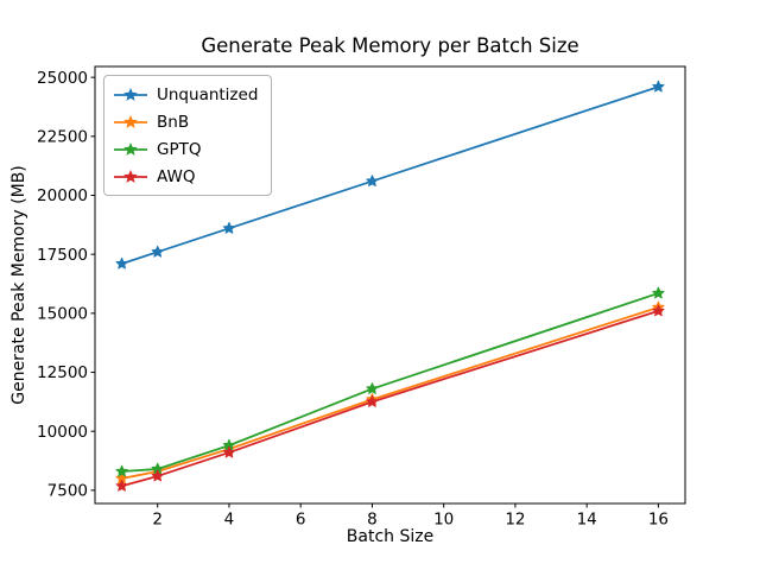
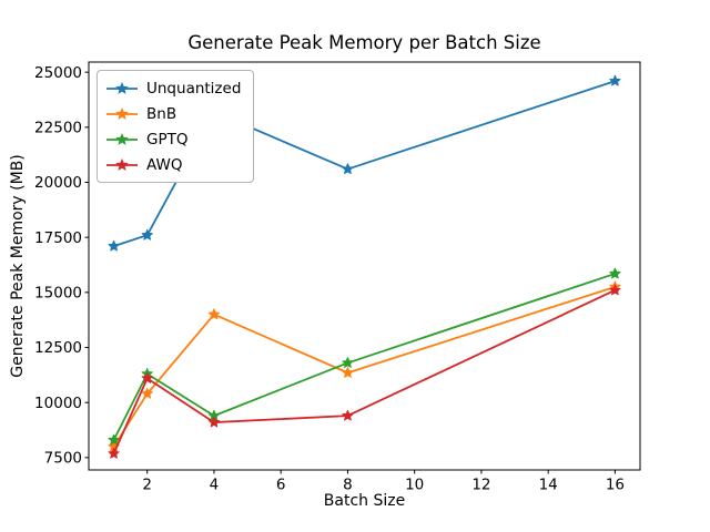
BnB/2: 8300 -> 10400
GPTQ/2: 8400 -> 11300
AWQ/2: 8100 -> 11100
Unquantized/4: 18600 -> 23200
BnB/4: 9200 -> 14000
AWQ/8: 11200 -> 9400
